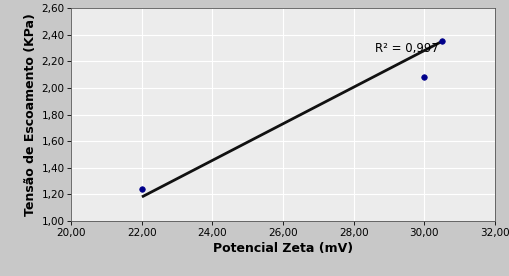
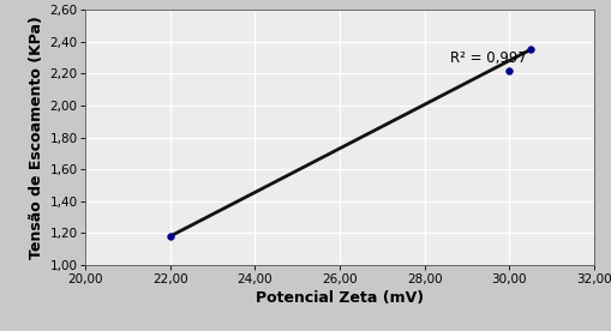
22,00: 1,24 -> 1,18
30,00: 2,08 -> 2,22
